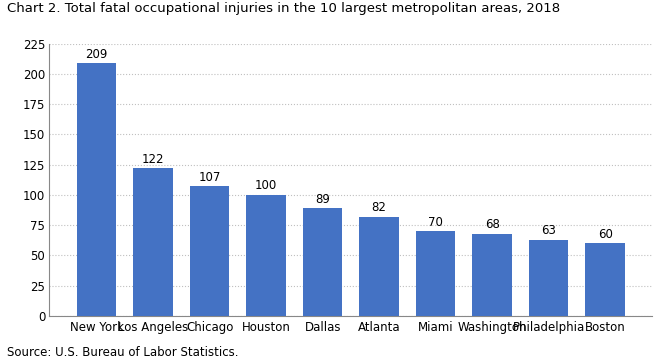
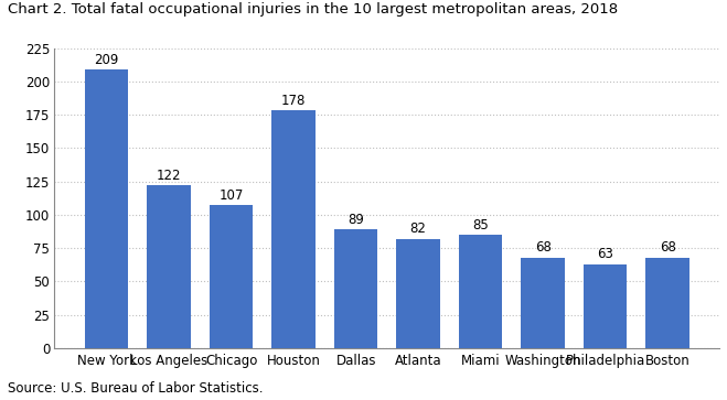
Houston: 100 -> 178
Miami: 70 -> 85
Boston: 60 -> 68
